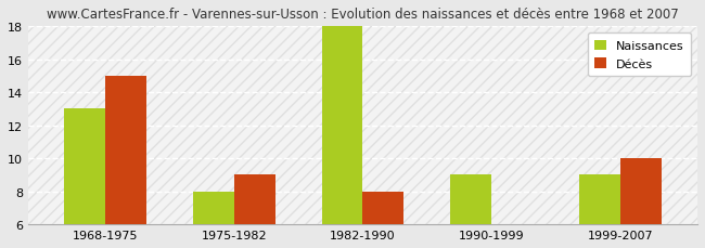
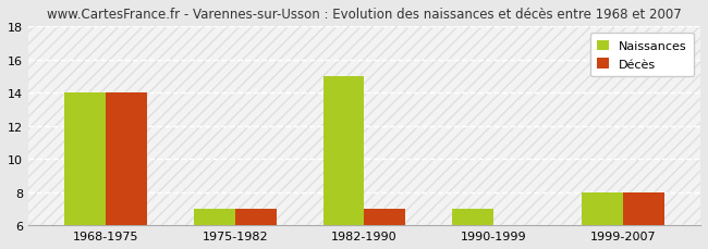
Naissances/1968-1975: 13 -> 14
Décès/1968-1975: 15 -> 14
Naissances/1975-1982: 8 -> 7
Décès/1975-1982: 9 -> 7
Naissances/1982-1990: 18 -> 15
Décès/1982-1990: 8 -> 7
Naissances/1990-1999: 9 -> 7
Naissances/1999-2007: 9 -> 8
Décès/1999-2007: 10 -> 8
